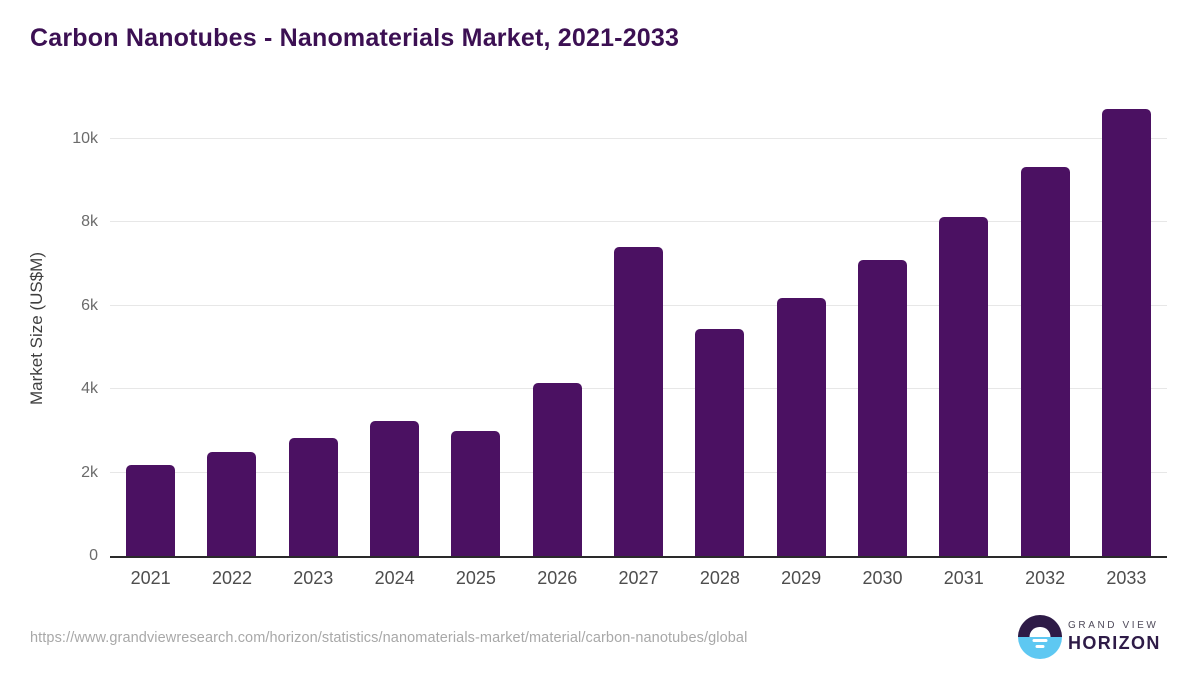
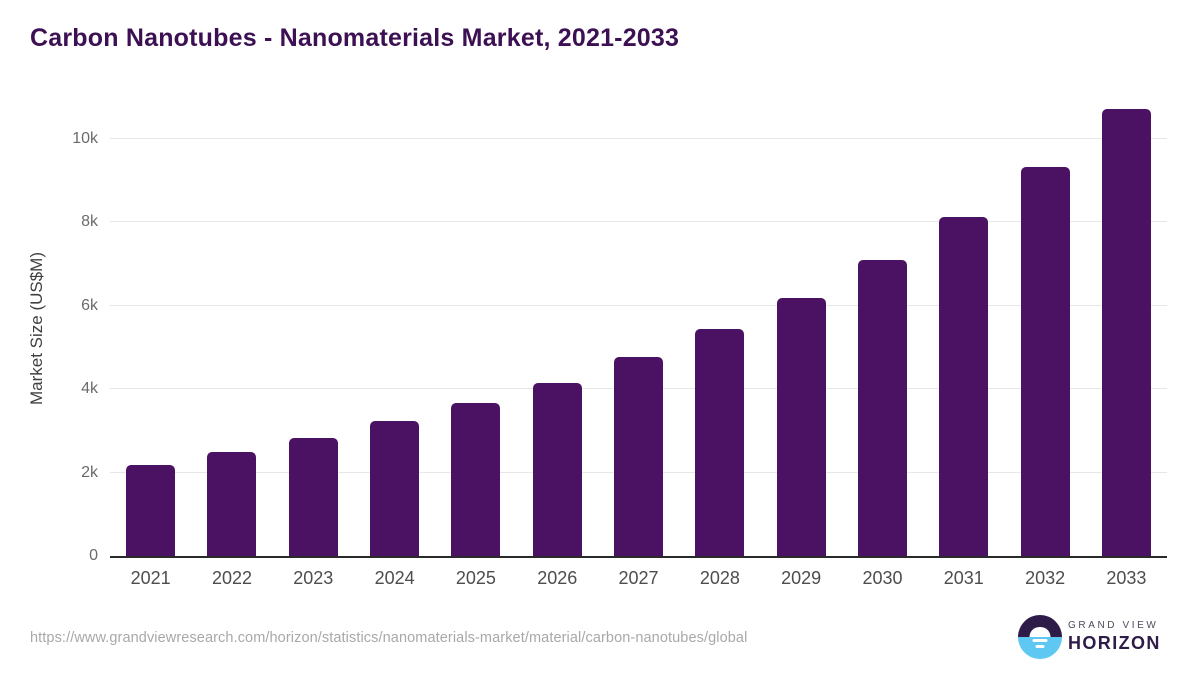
2025: 3.0k -> 3.7k
2027: 7.4k -> 4.8k
